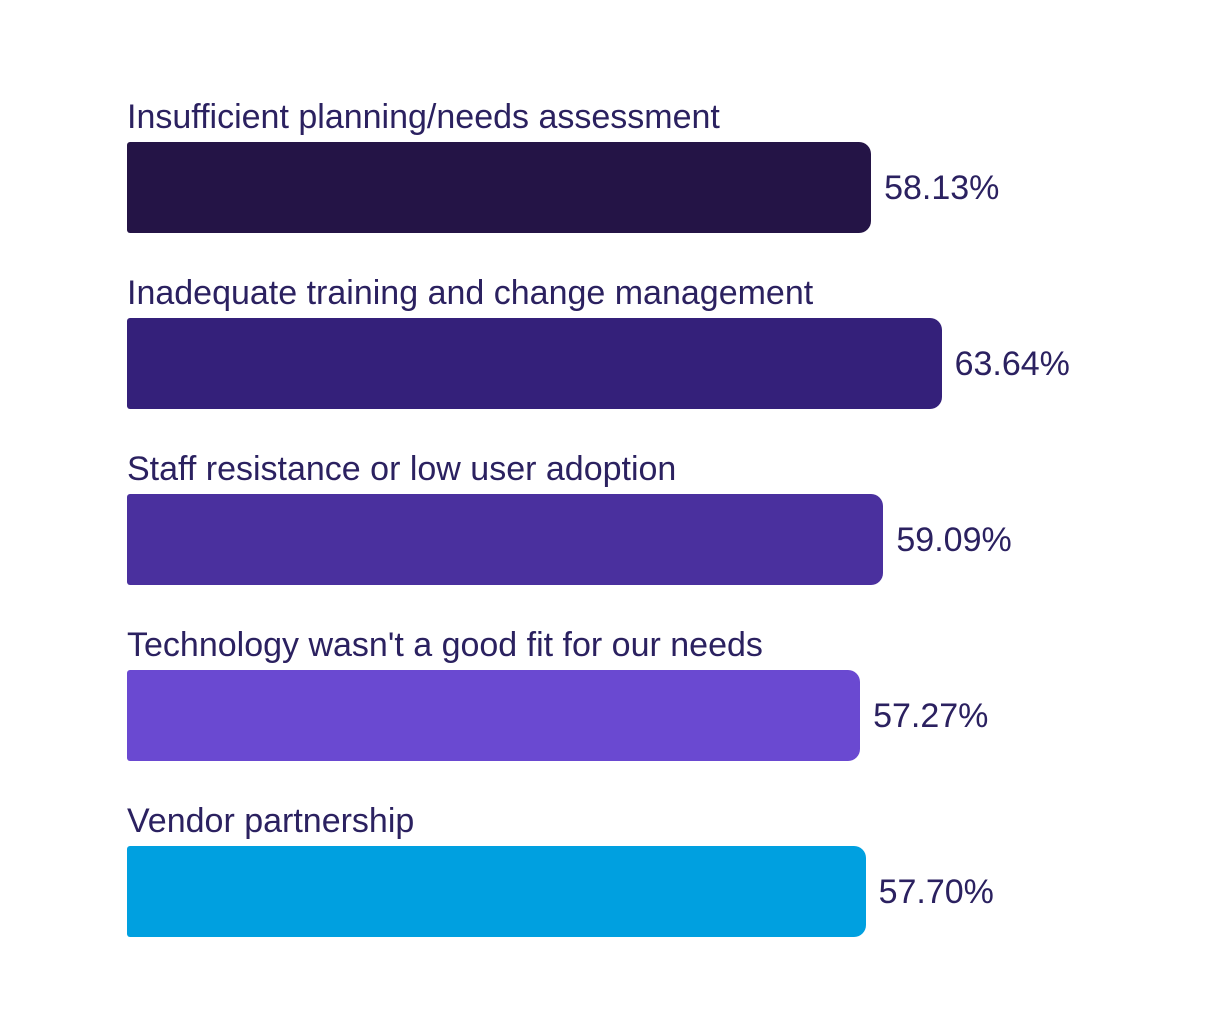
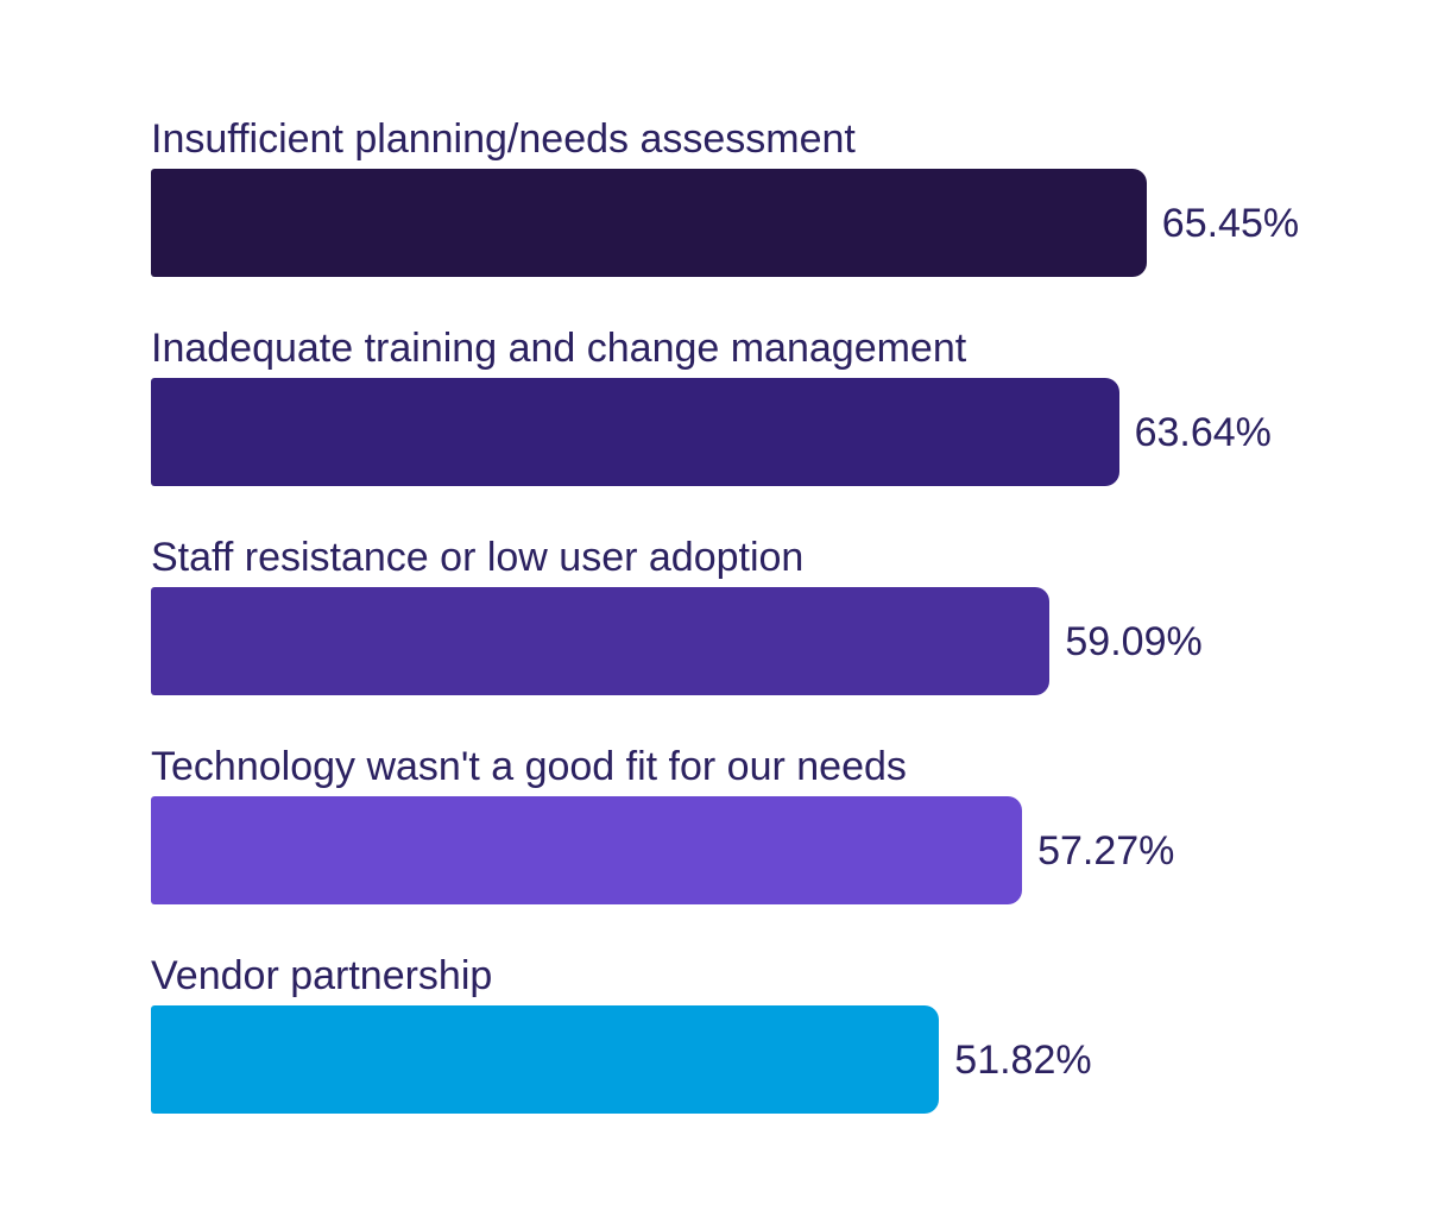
Insufficient planning/needs assessment: 58.13% -> 65.45%
Vendor partnership: 57.70% -> 51.82%
